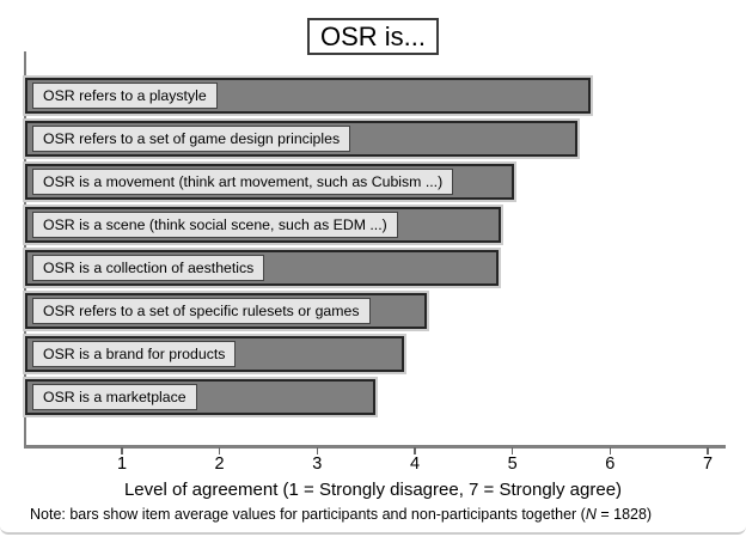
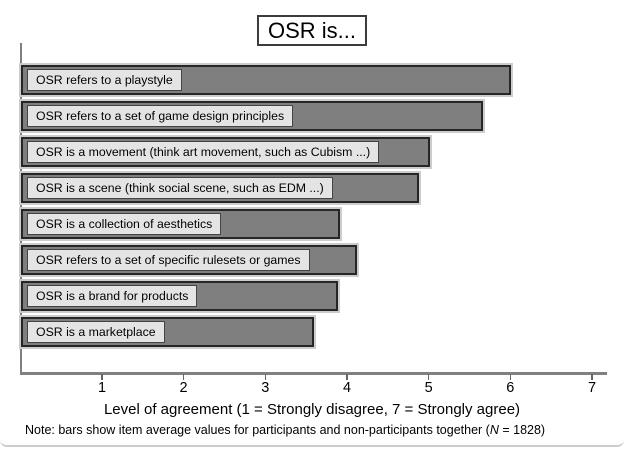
OSR refers to a playstyle: 5.8 -> 6.0
OSR is a collection of aesthetics: 4.8 -> 3.9
